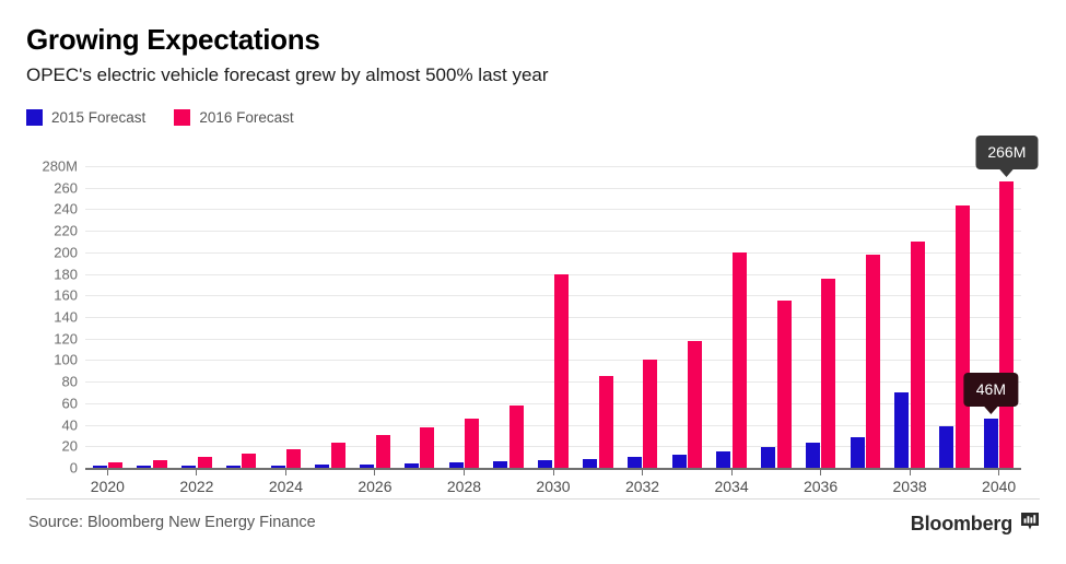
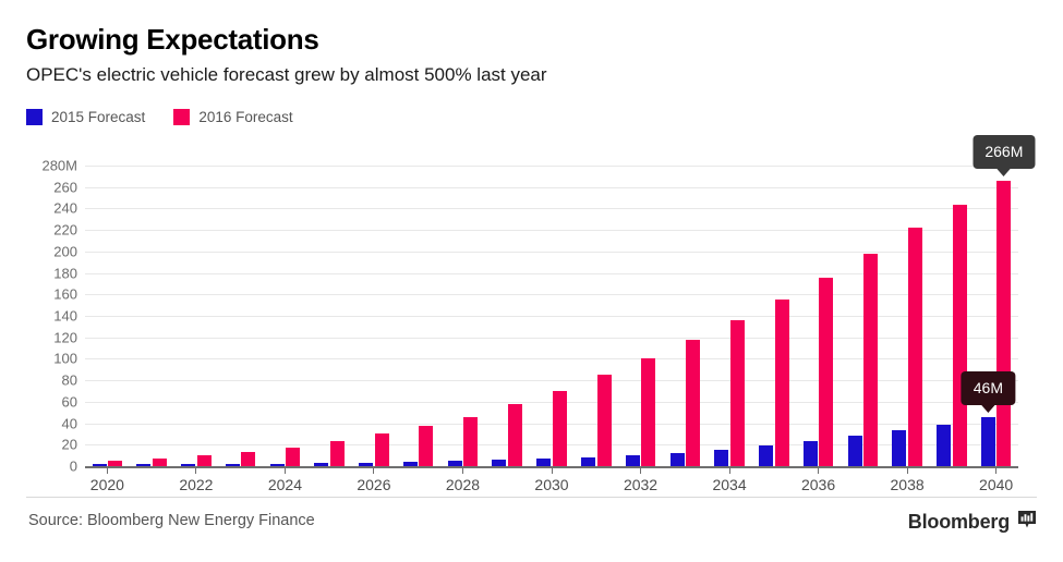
2016 Forecast/2030: 180M -> 70M
2016 Forecast/2034: 200M -> 140M
2015 Forecast/2038: 70M -> 30M
2016 Forecast/2038: 210M -> 220M
